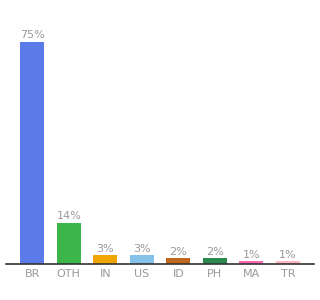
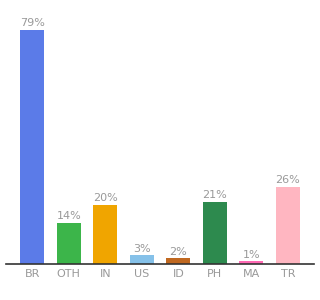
BR: 75% -> 79%
IN: 3% -> 20%
PH: 2% -> 21%
TR: 1% -> 26%
